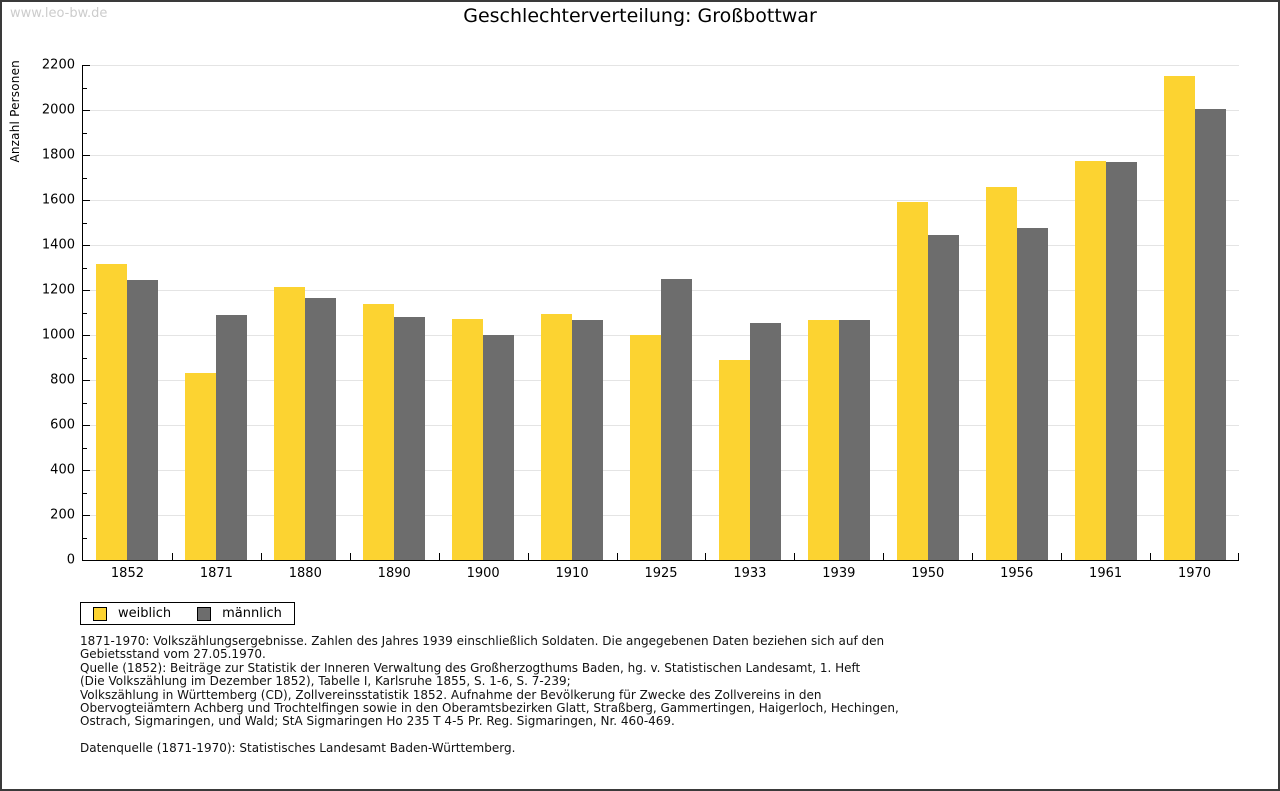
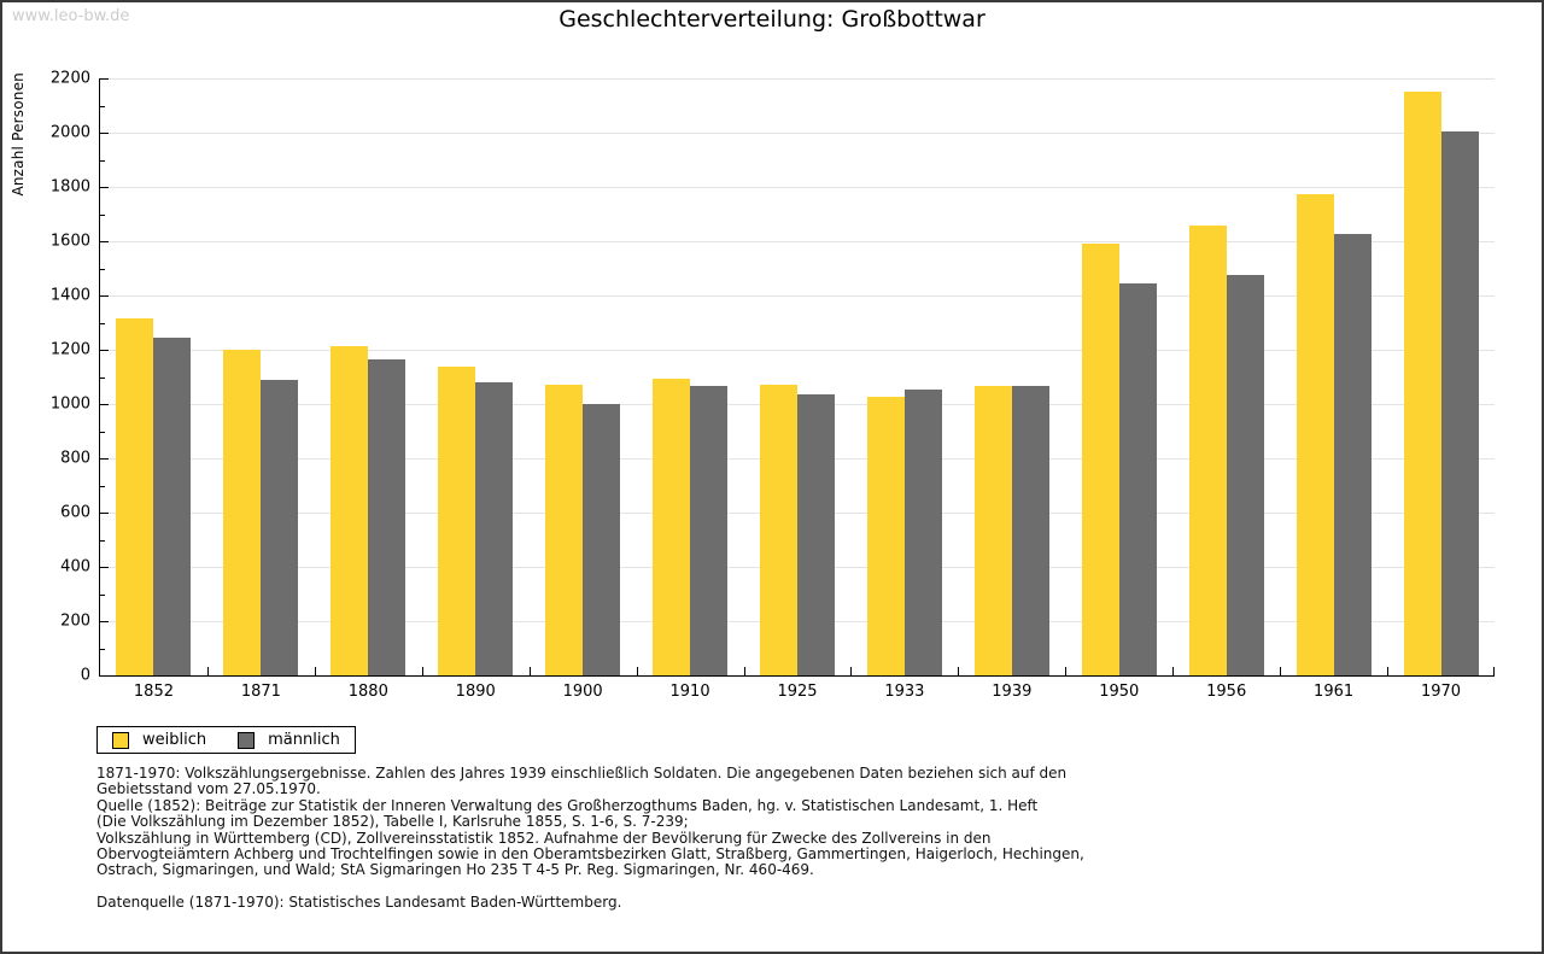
weiblich/1871: 830 -> 1200
weiblich/1925: 1000 -> 1070
männlich/1925: 1250 -> 1040
weiblich/1933: 890 -> 1020
männlich/1961: 1770 -> 1620
